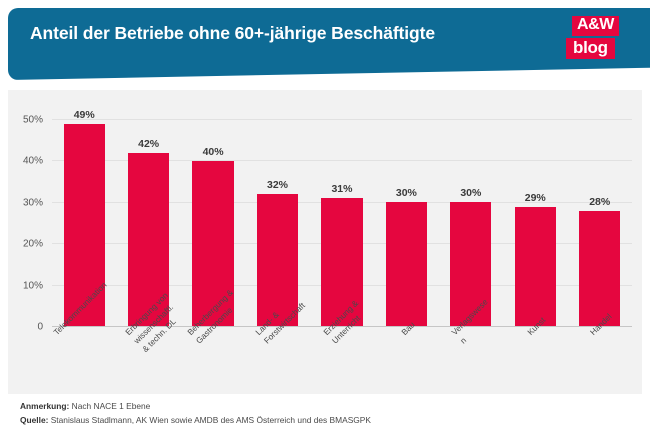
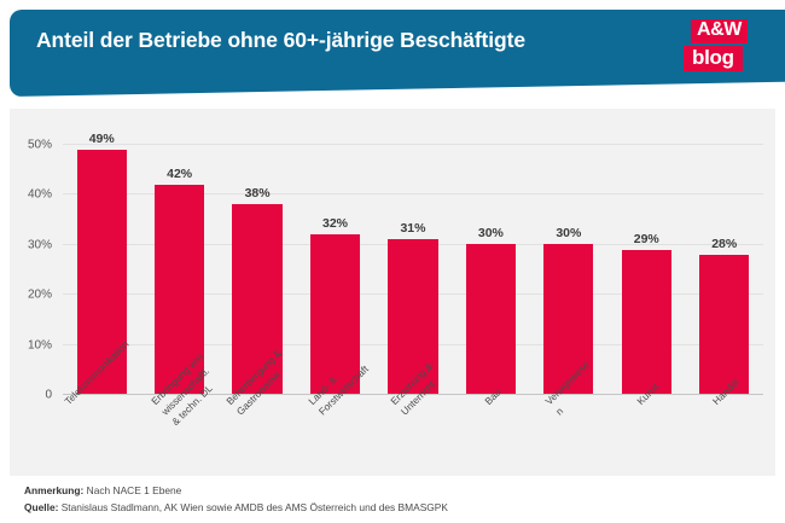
Beherbergung & Gastronomie: 40% -> 38%
